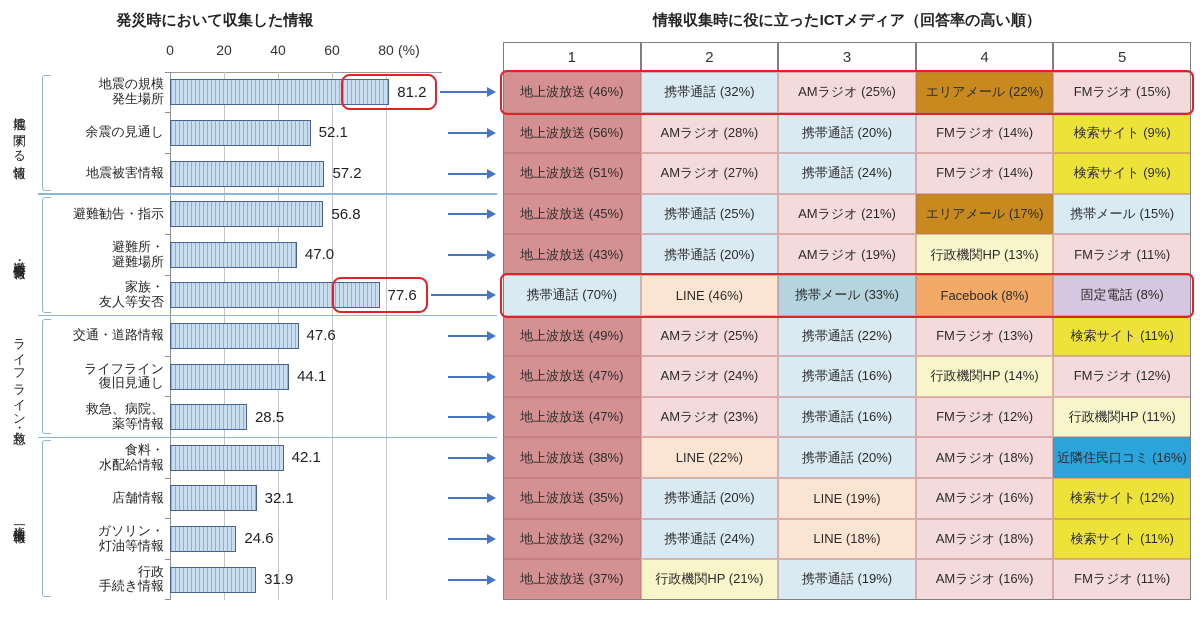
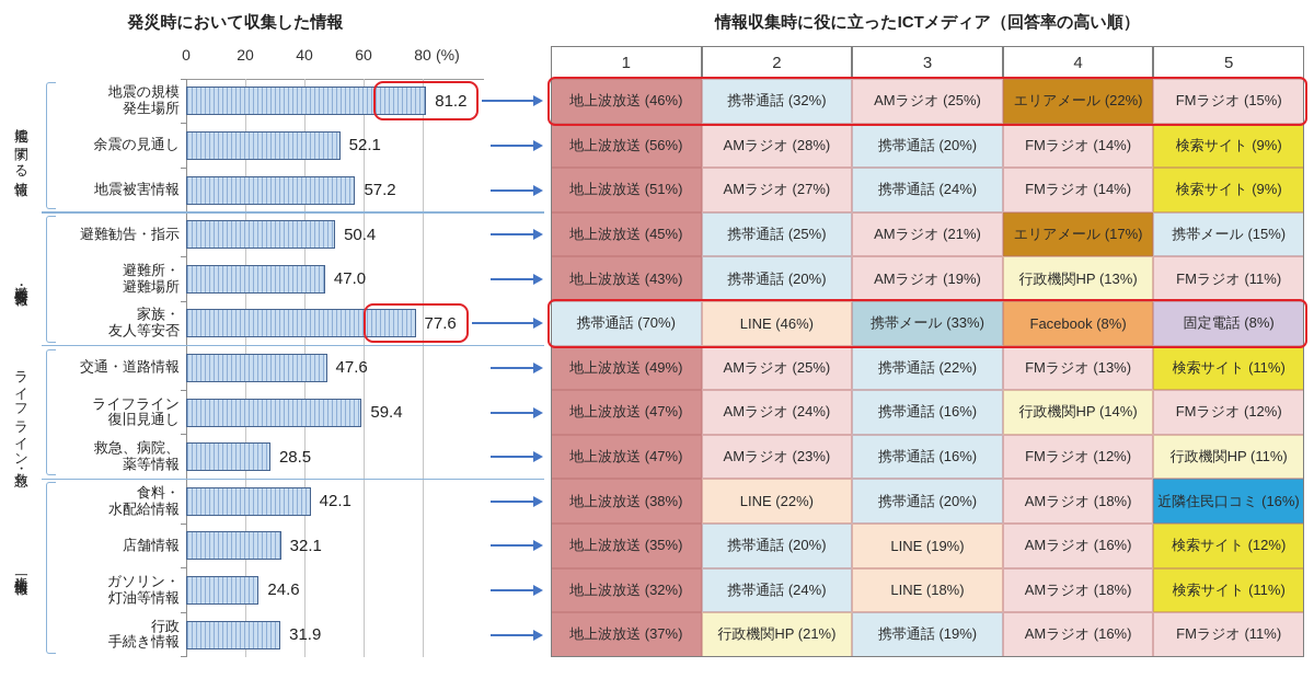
発災時において収集した情報/避難勧告・指示: 56.8 -> 50.4
発災時において収集した情報/ライフライン 復旧見通し: 44.1 -> 59.4
